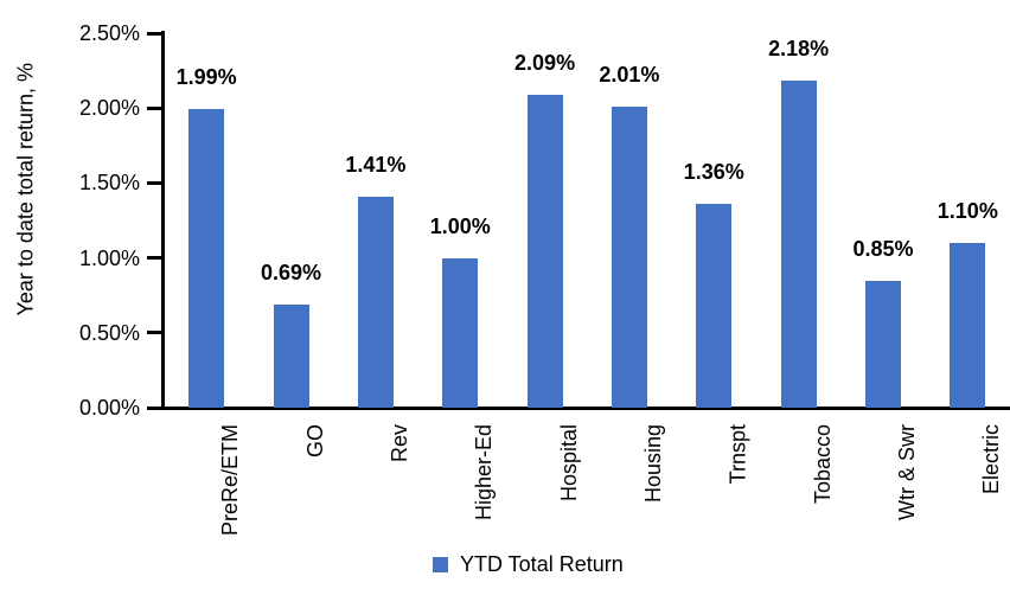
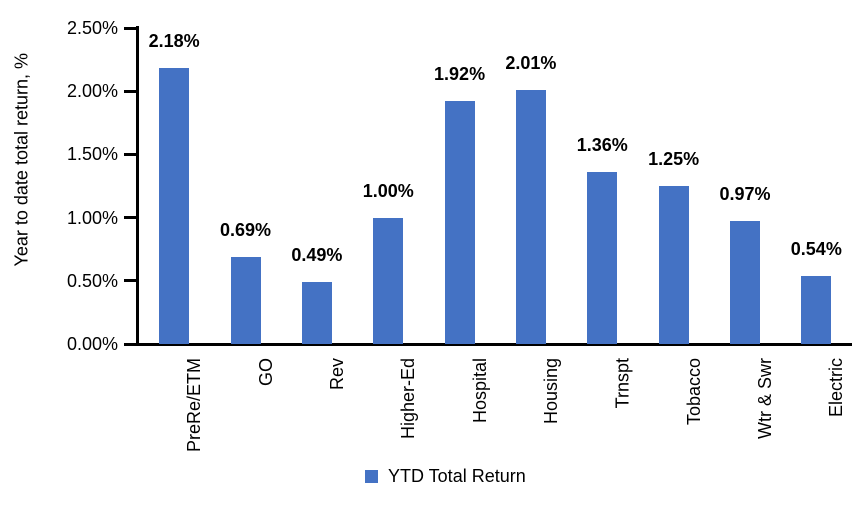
PreRe/ETM: 1.99% -> 2.18%
Rev: 1.41% -> 0.49%
Hospital: 2.09% -> 1.92%
Tobacco: 2.18% -> 1.25%
Wtr & Swr: 0.85% -> 0.97%
Electric: 1.10% -> 0.54%
